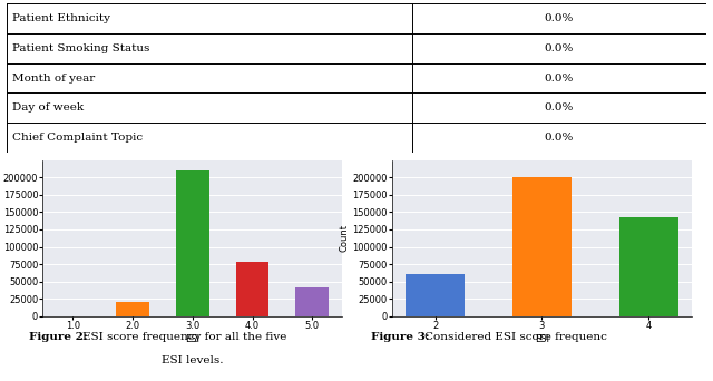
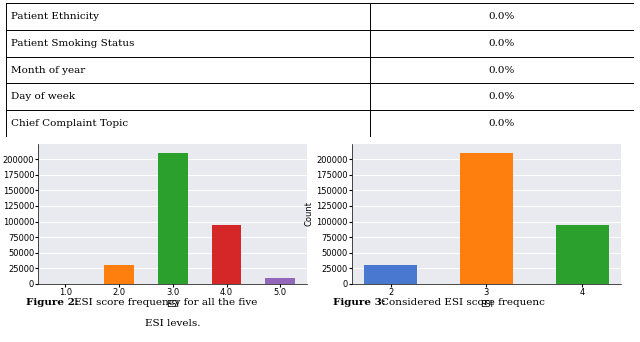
2.0: 20000 -> 30000
4.0: 78000 -> 95000
5.0: 42000 -> 10000
2: 60000 -> 30000
3: 200000 -> 210000
4: 142000 -> 95000
